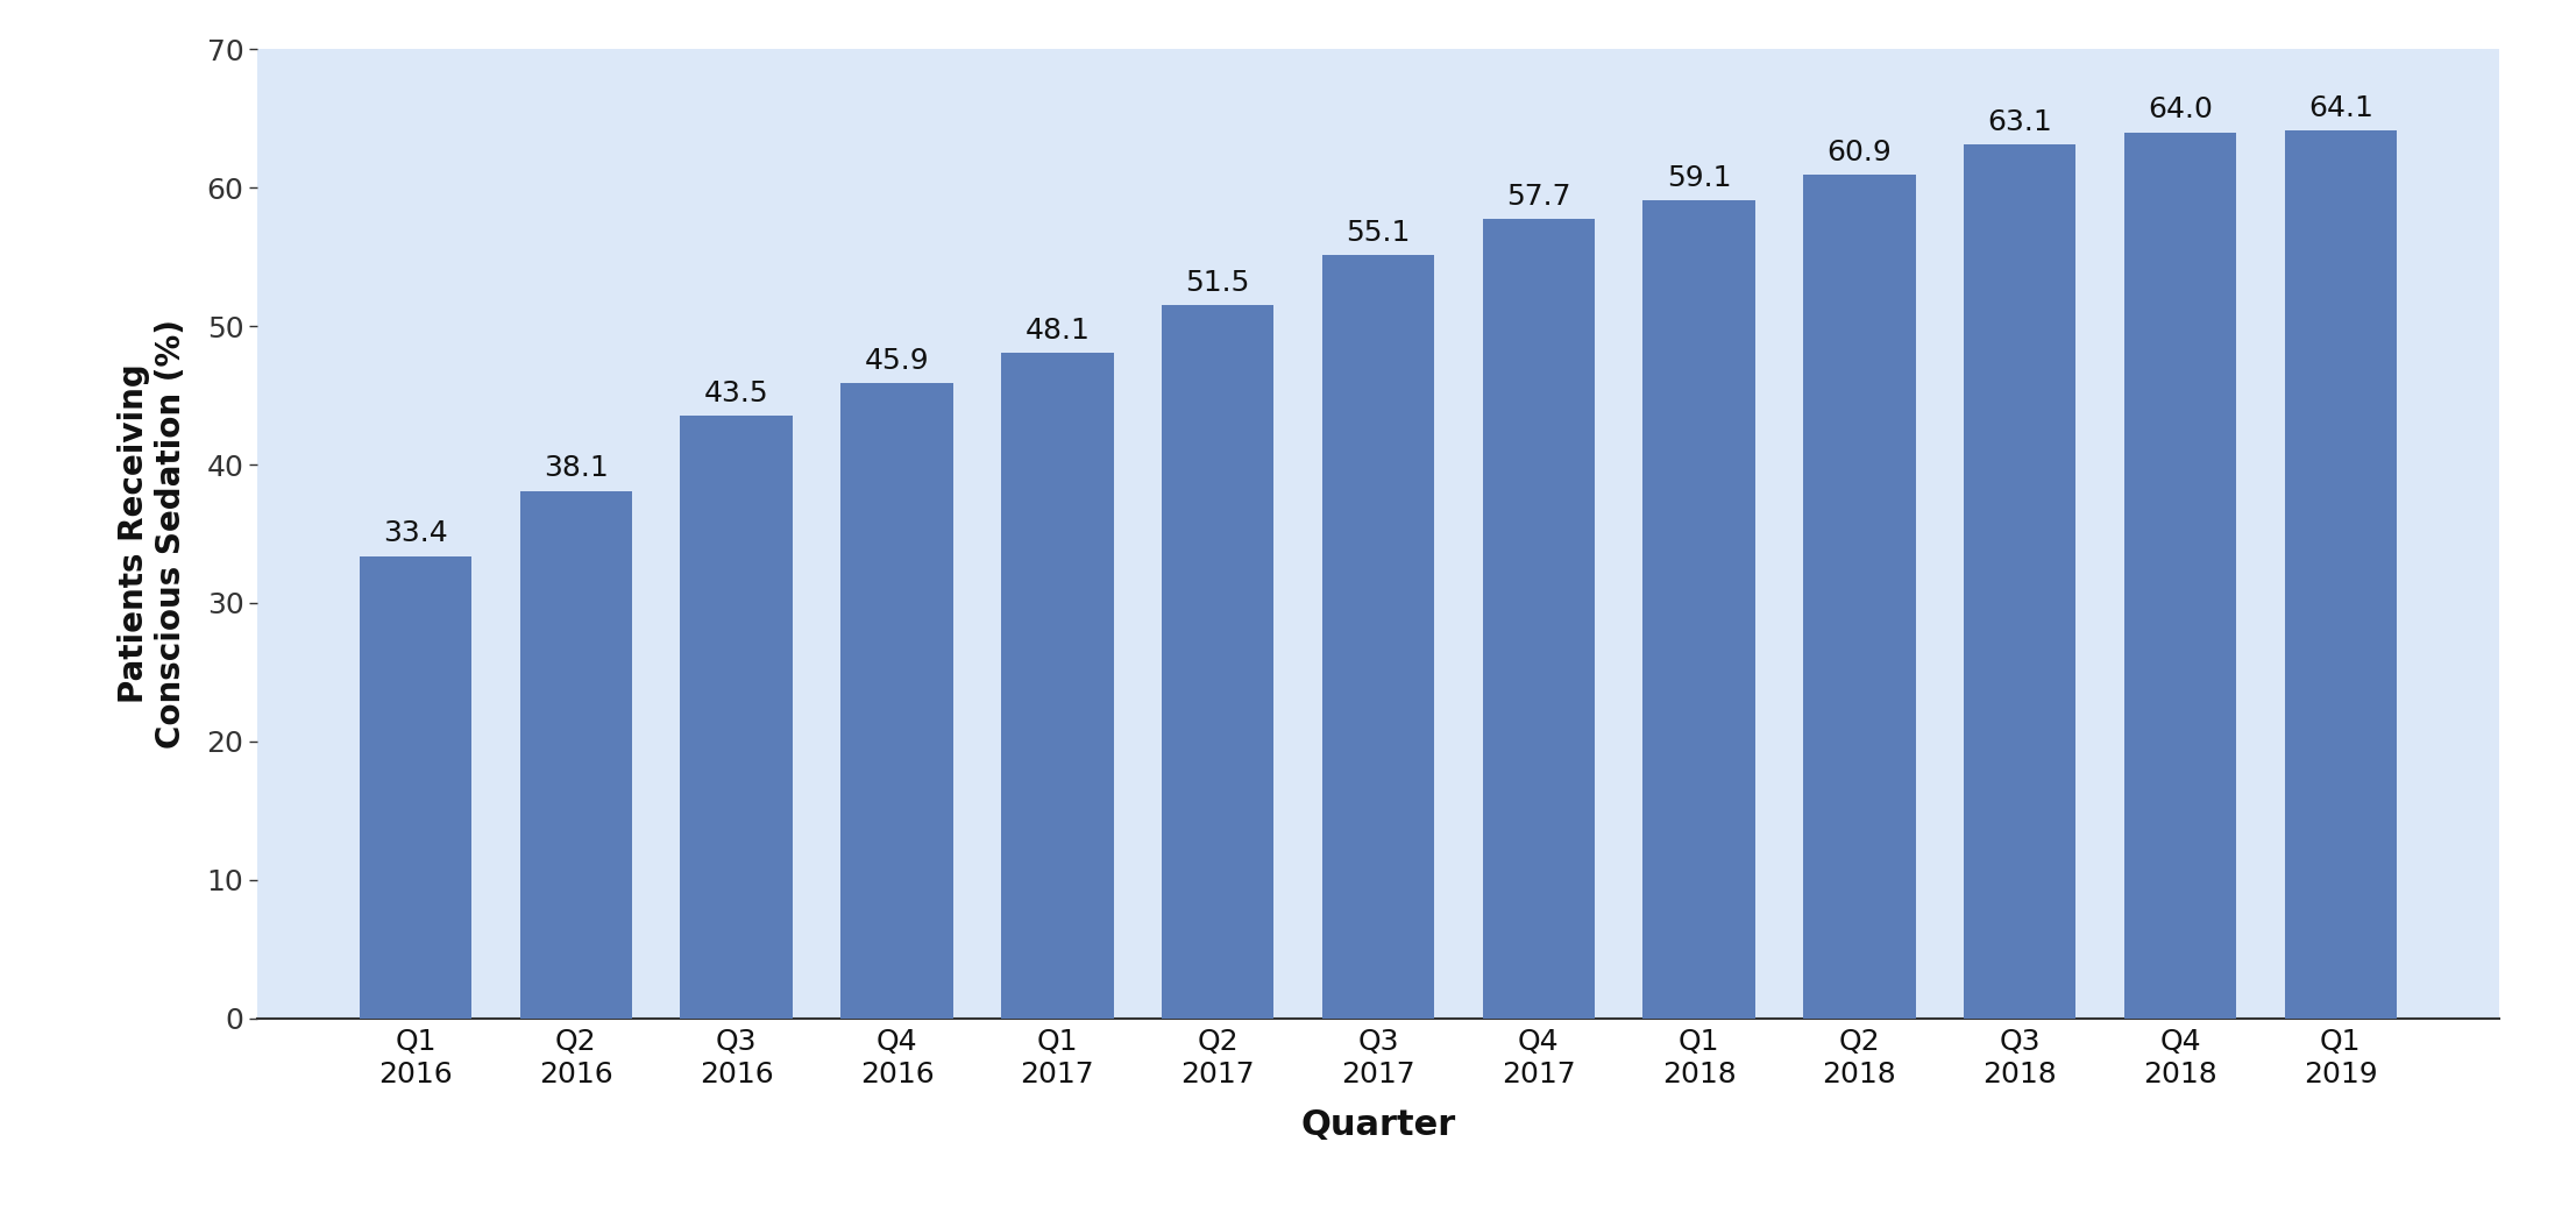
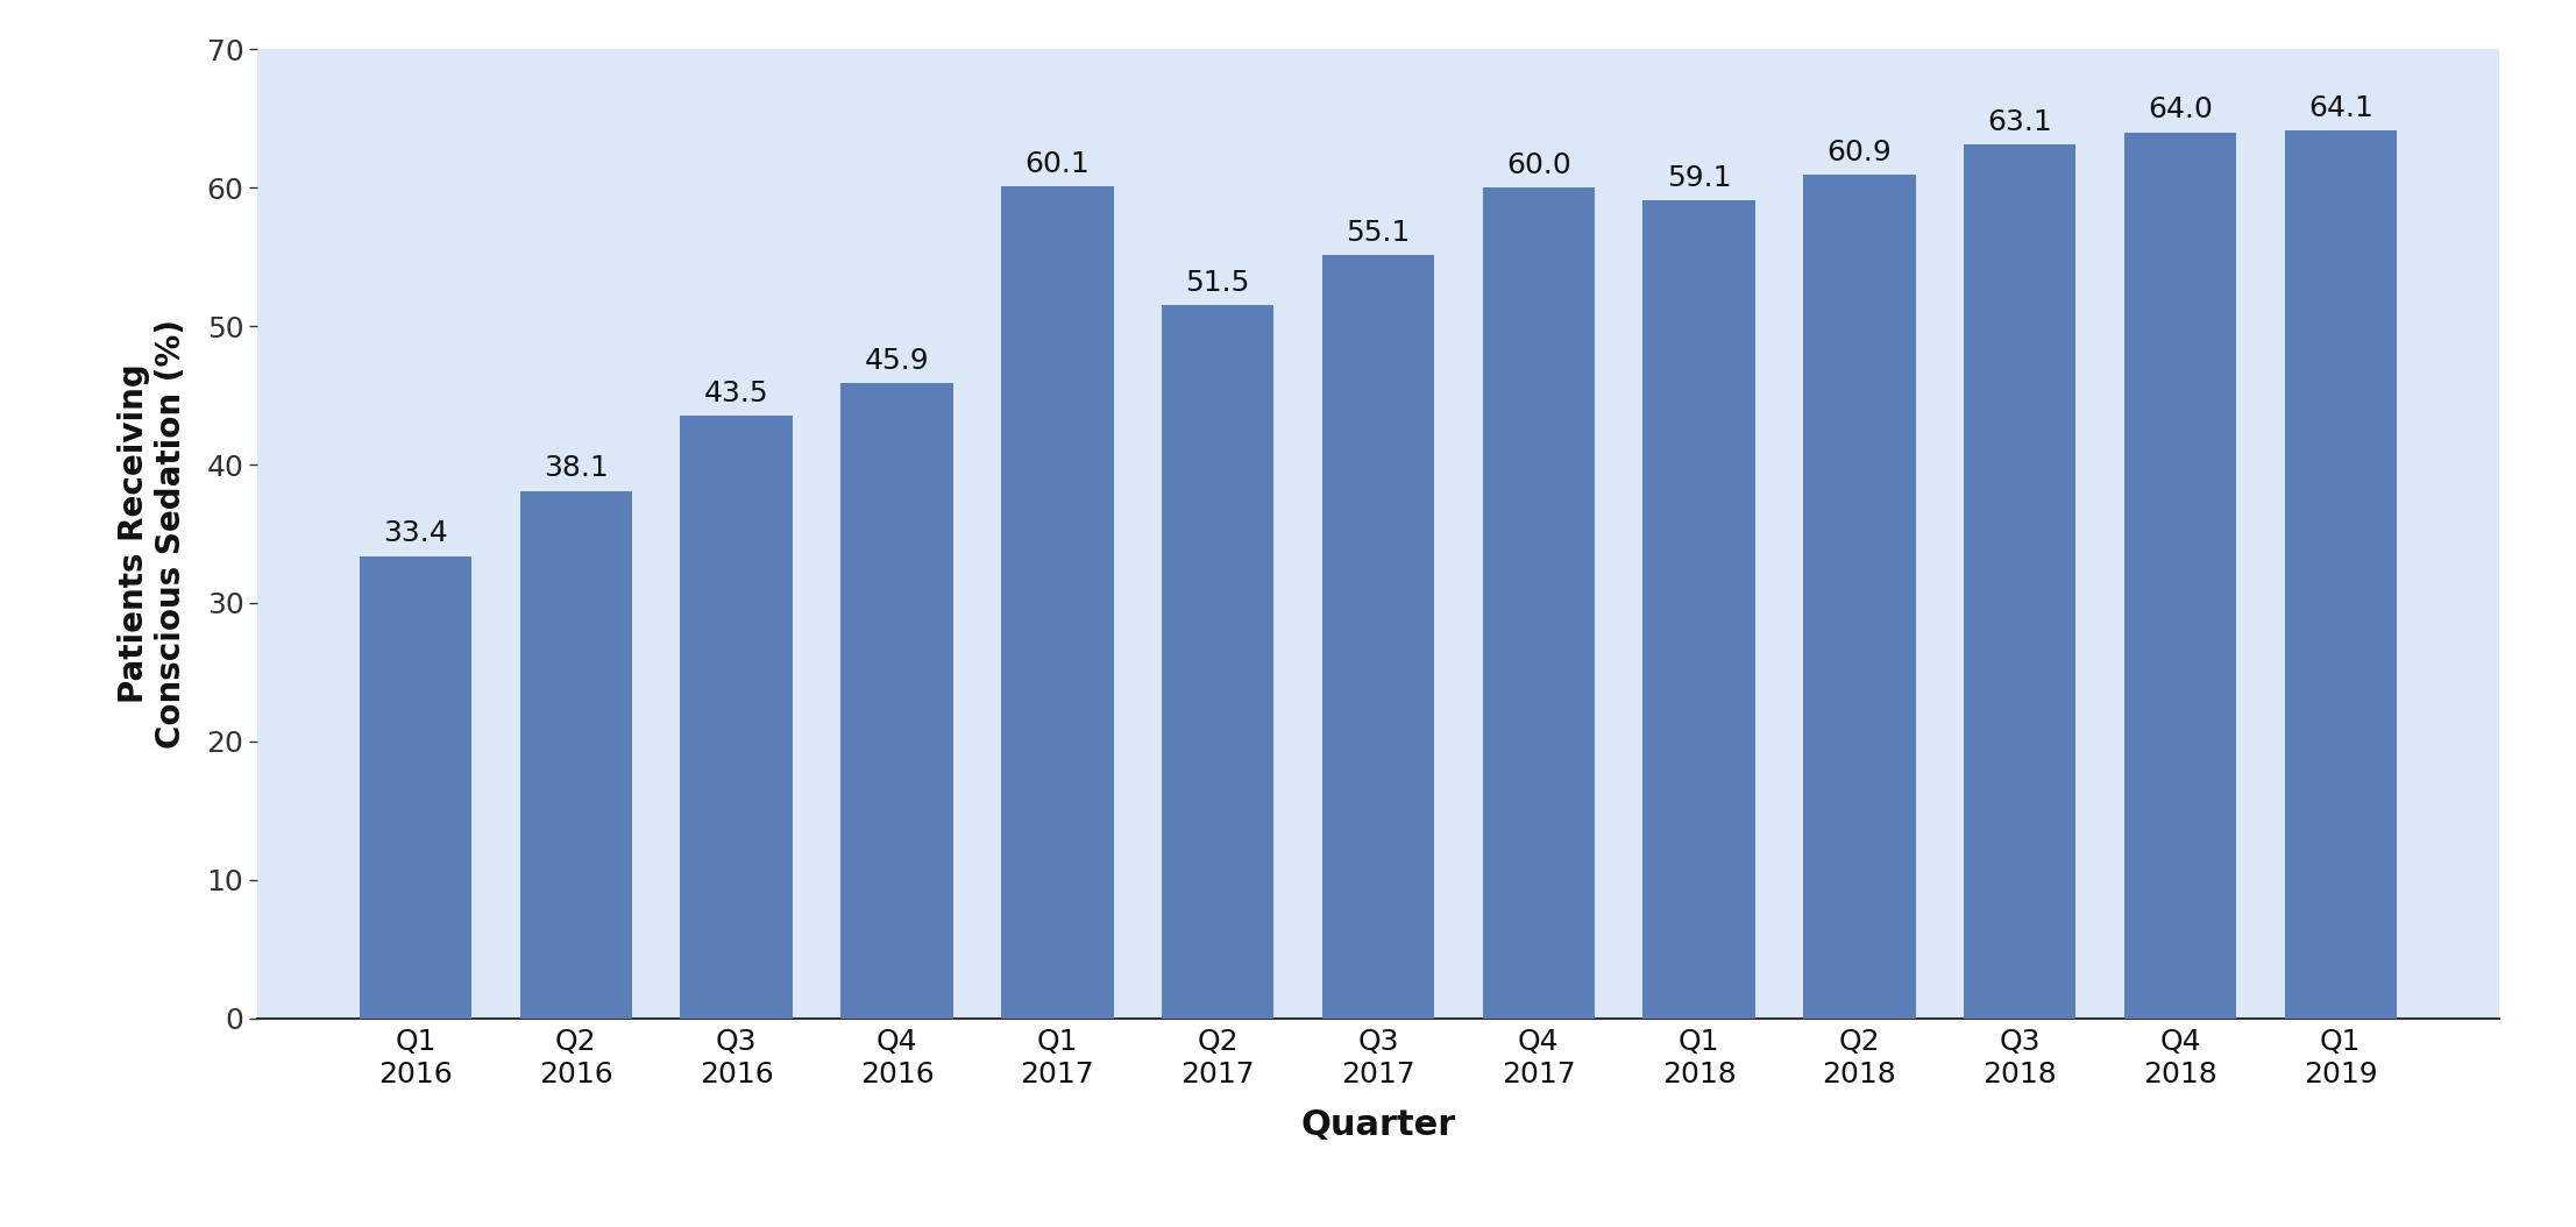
Q1 2017: 48.1 -> 60.1
Q4 2017: 57.7 -> 60.0
